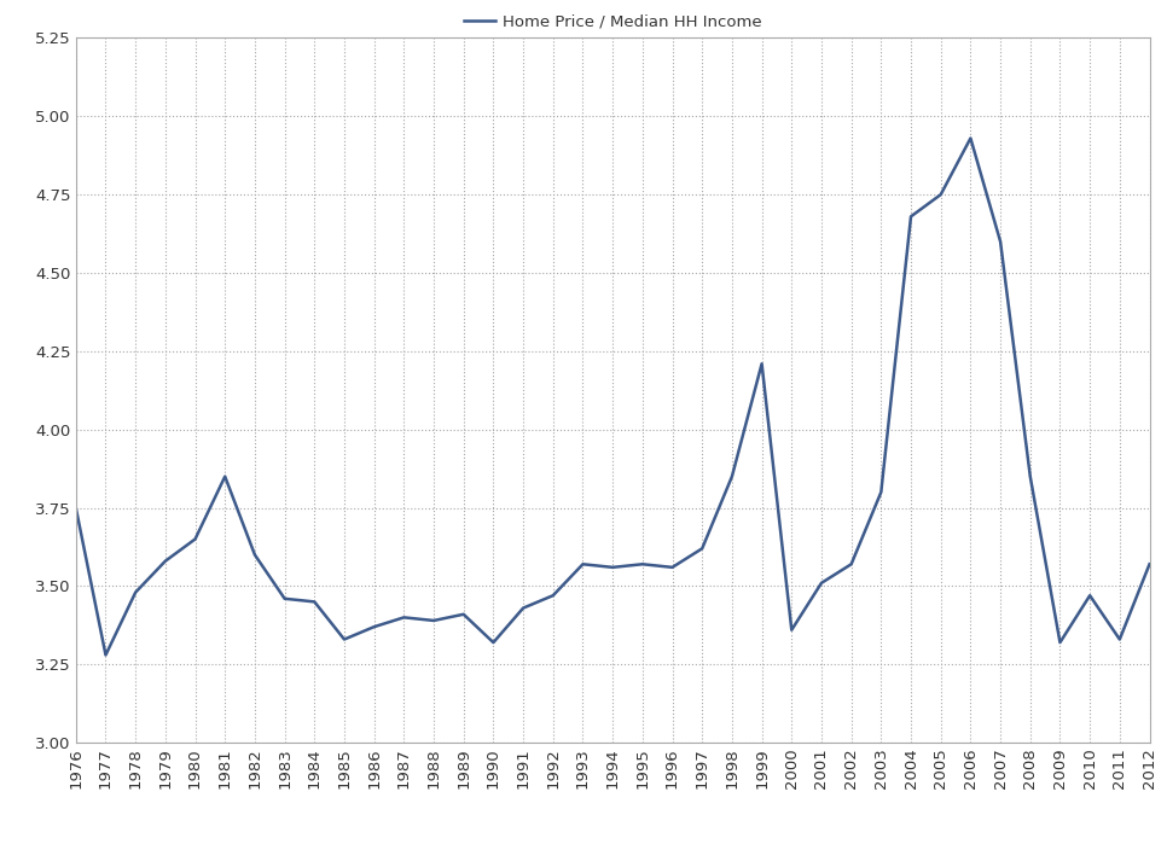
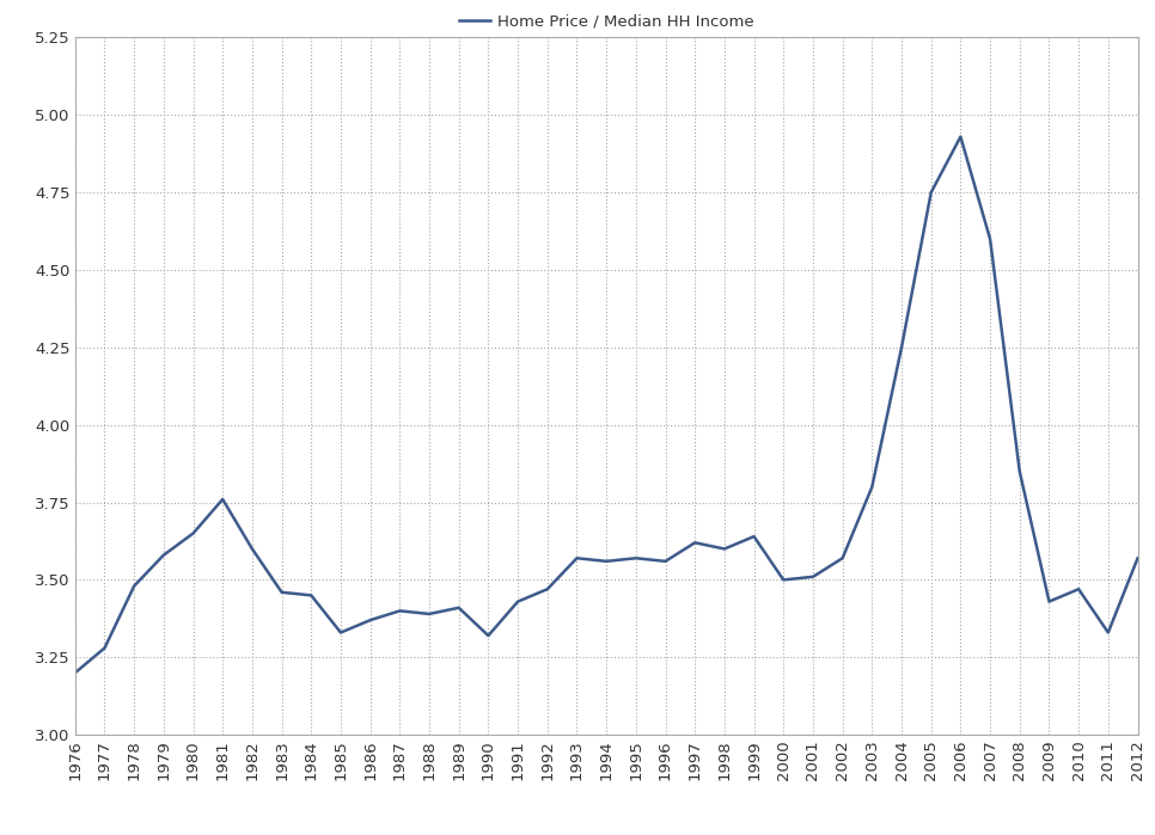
1976: 3.75 -> 3.20
1981: 3.85 -> 3.76
1998: 3.85 -> 3.60
1999: 4.21 -> 3.64
2000: 3.36 -> 3.50
2004: 4.68 -> 4.25
2009: 3.32 -> 3.43
